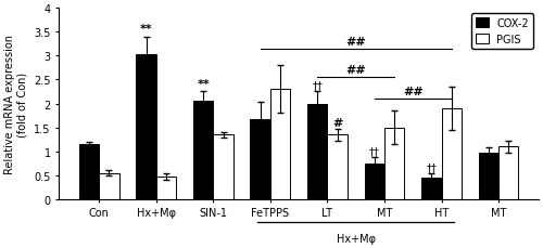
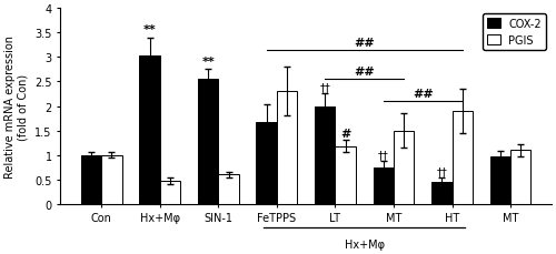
COX-2/Con: 1.15 -> 1.00
PGIS/Con: 0.55 -> 1.00
COX-2/SIN-1: 2.05 -> 2.55
PGIS/SIN-1: 1.35 -> 0.60
PGIS/LT: 1.35 -> 1.18
